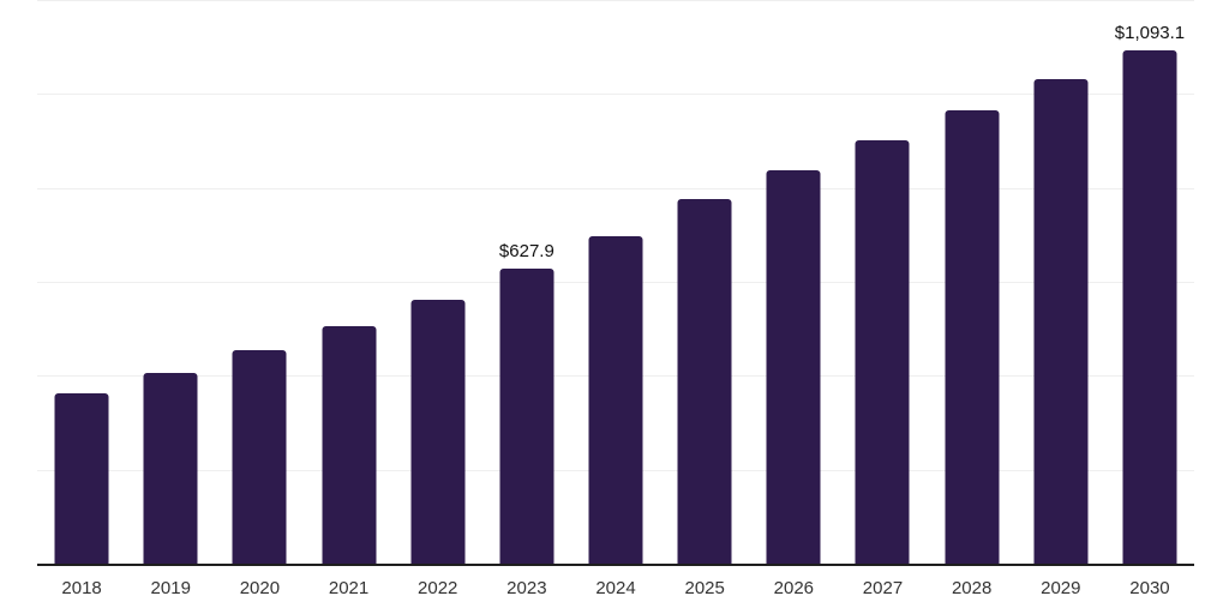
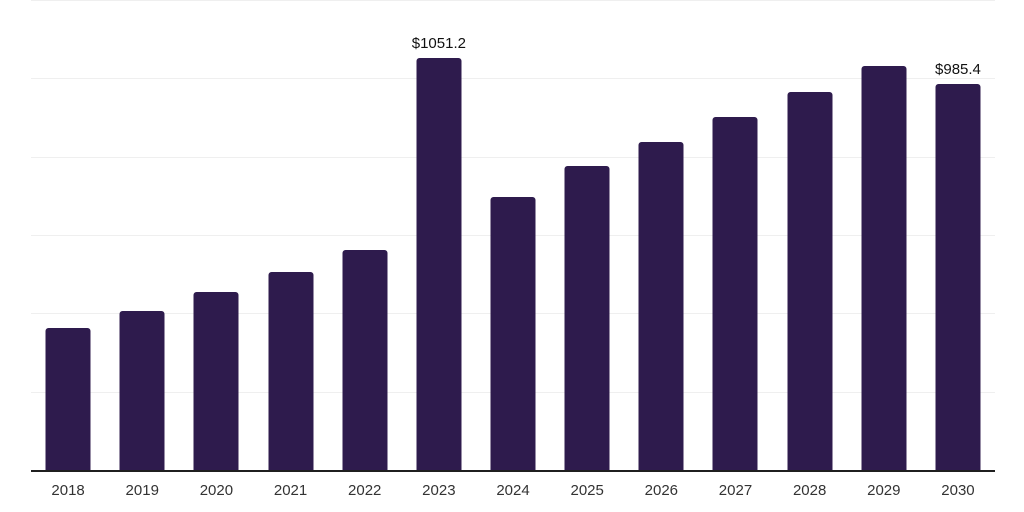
2023: $627.9 -> $1051.2
2030: $1,093.1 -> $985.4
